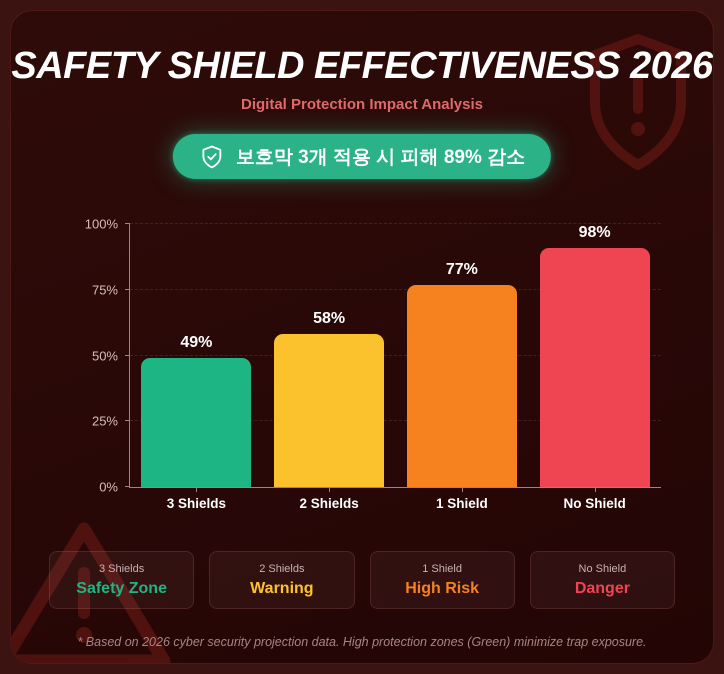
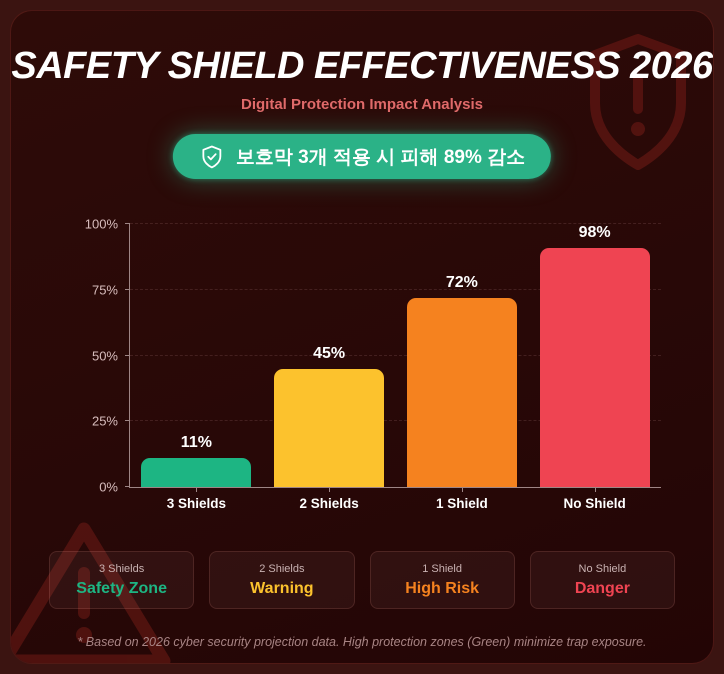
3 Shields: 49% -> 11%
2 Shields: 58% -> 45%
1 Shield: 77% -> 72%
